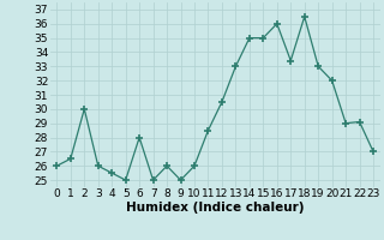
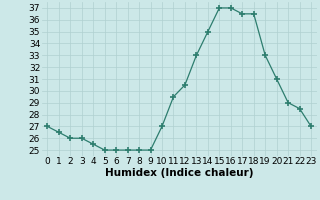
0: 26.0 -> 27.0
2: 30.0 -> 26.0
6: 28.0 -> 25.0
8: 26.0 -> 25.0
10: 26.0 -> 27.0
11: 28.5 -> 29.5
15: 35.0 -> 37.0
16: 36.0 -> 37.0
17: 33.4 -> 36.5
20: 32.0 -> 31.0
22: 29.1 -> 28.5
